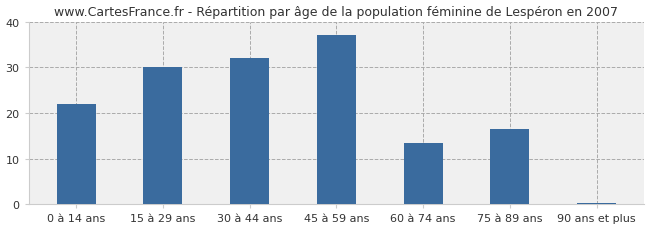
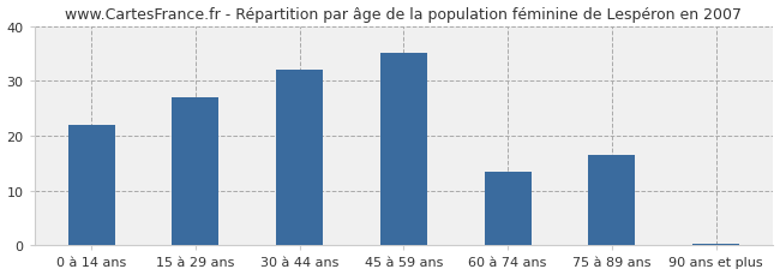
15 à 29 ans: 30.0 -> 27.0
45 à 59 ans: 37.0 -> 35.0
